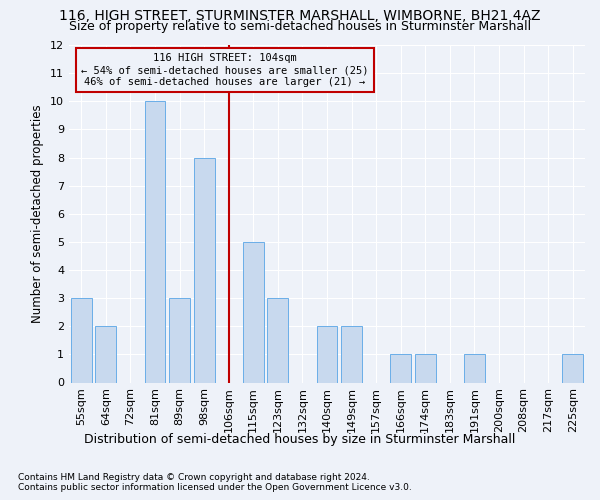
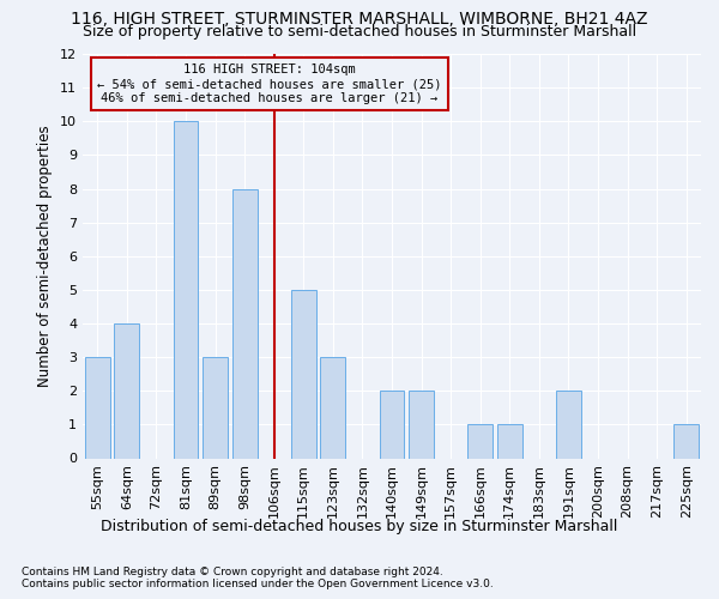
64sqm: 2 -> 4
191sqm: 1 -> 2
